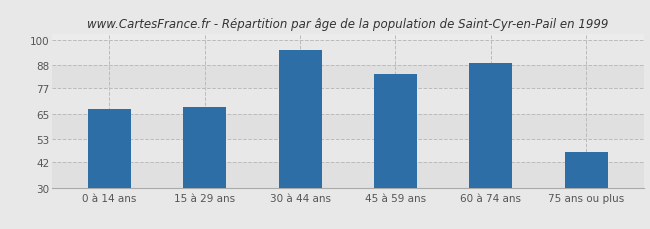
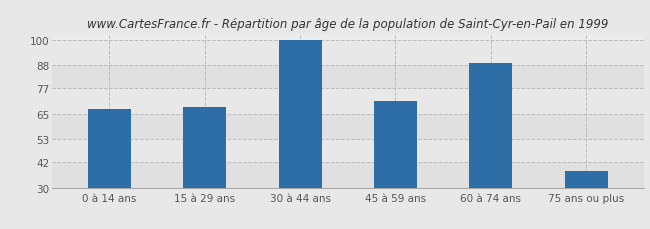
30 à 44 ans: 95 -> 100
45 à 59 ans: 84 -> 71
75 ans ou plus: 47 -> 38
